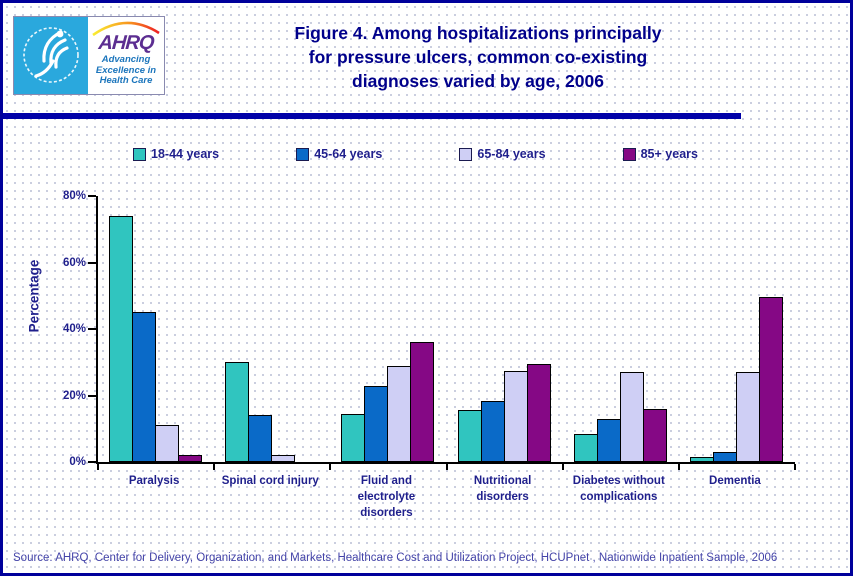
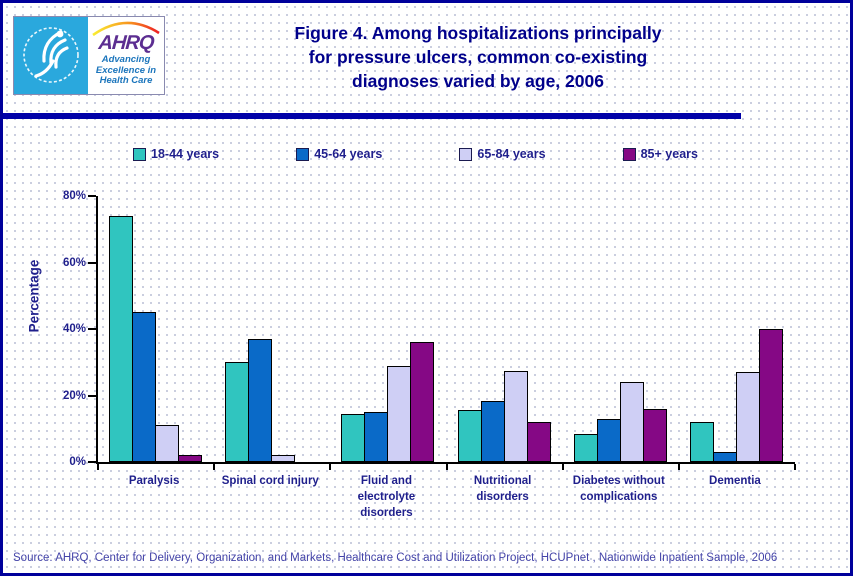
45-64 years/Spinal cord injury: 14% -> 37%
45-64 years/Fluid and electrolyte disorders: 23% -> 15%
85+ years/Nutritional disorders: 30% -> 12%
65-84 years/Diabetes without complications: 27% -> 24%
18-44 years/Dementia: 2% -> 12%
85+ years/Dementia: 50% -> 40%
